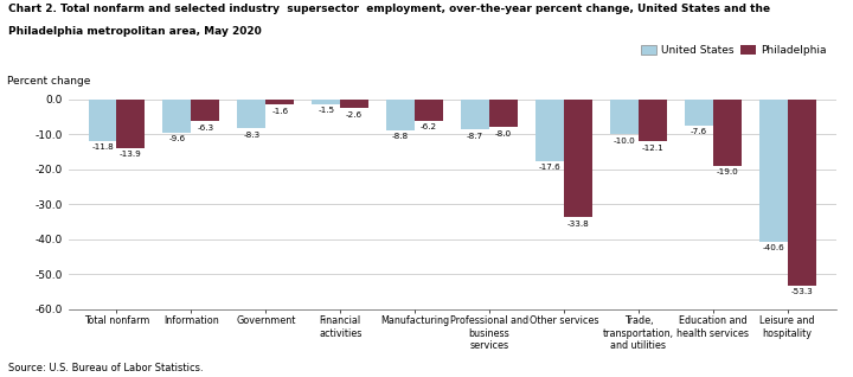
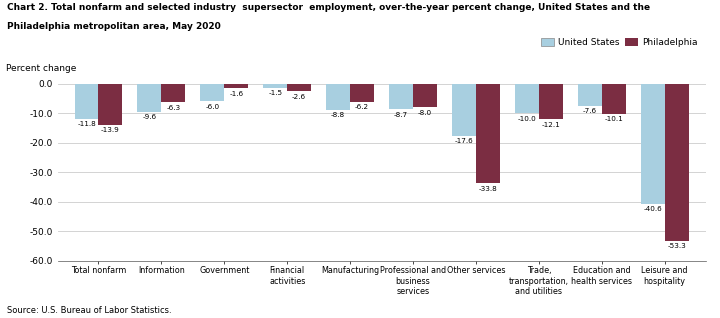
United States/Government: -8.3 -> -6.0
Philadelphia/Education and health services: -19.0 -> -10.1
